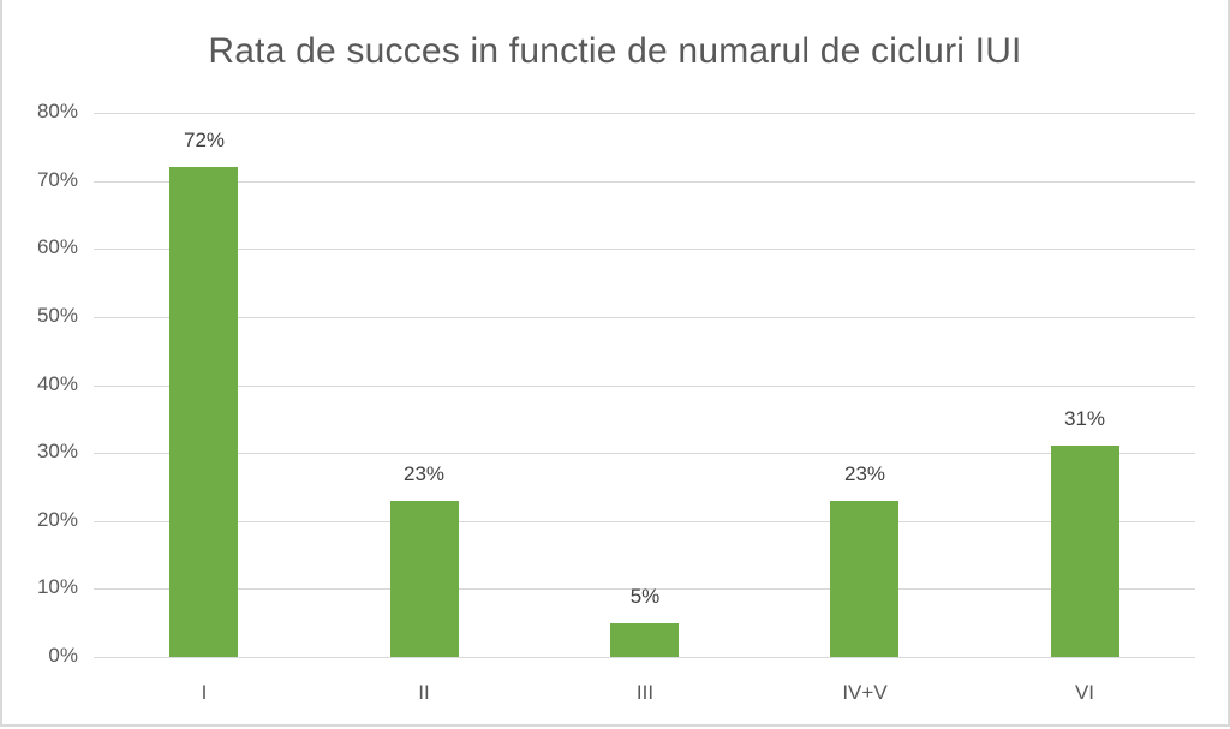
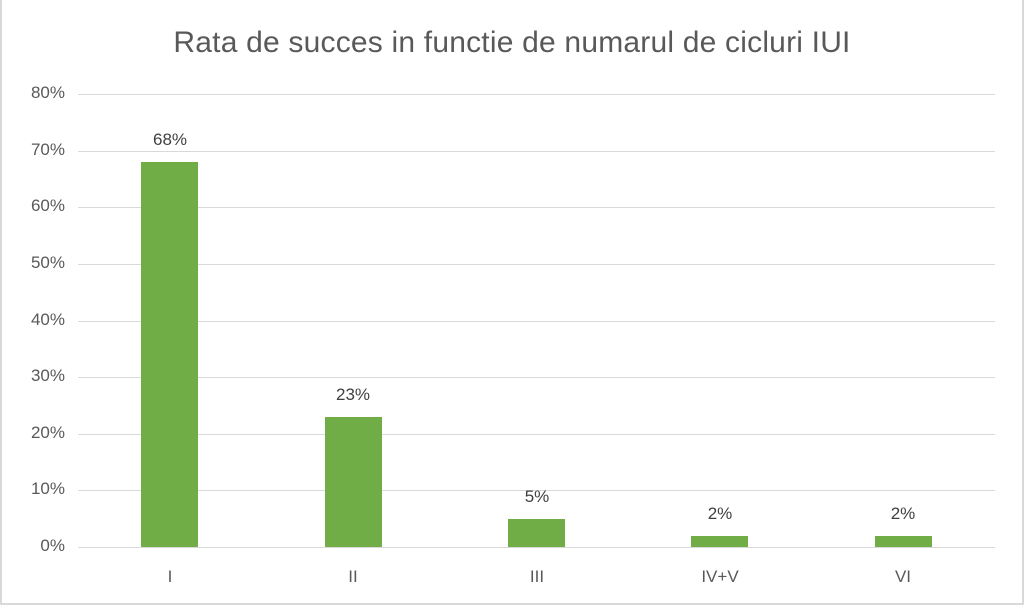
I: 72% -> 68%
IV+V: 23% -> 2%
VI: 31% -> 2%
